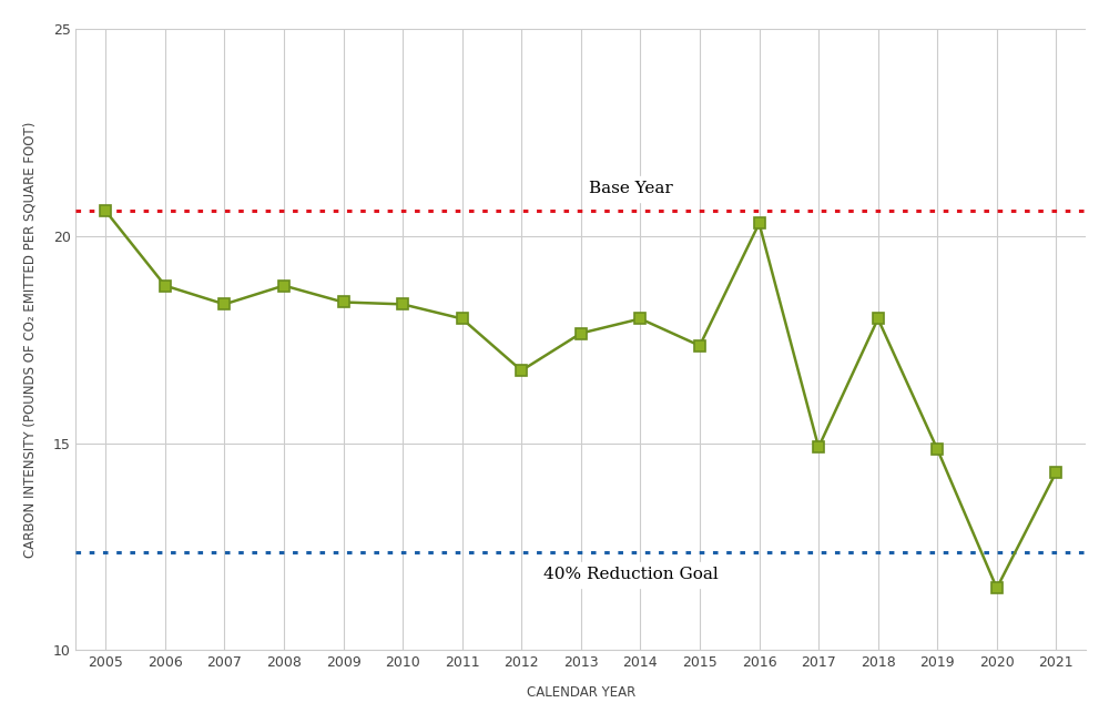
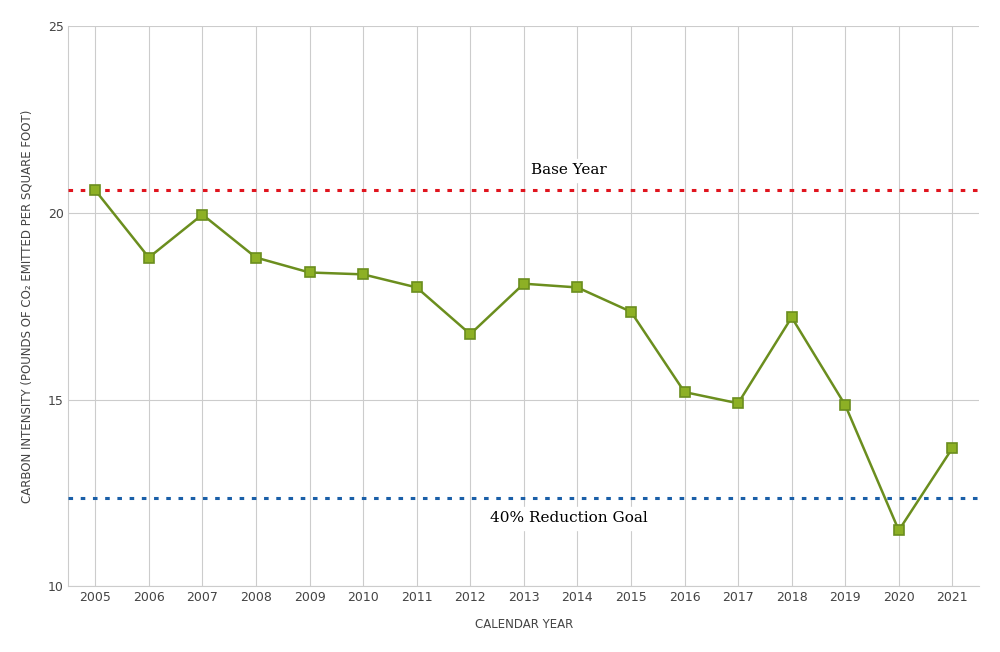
2007: 18.35 -> 19.95
2013: 17.65 -> 18.10
2016: 20.30 -> 15.20
2018: 18.00 -> 17.20
2021: 14.30 -> 13.70
